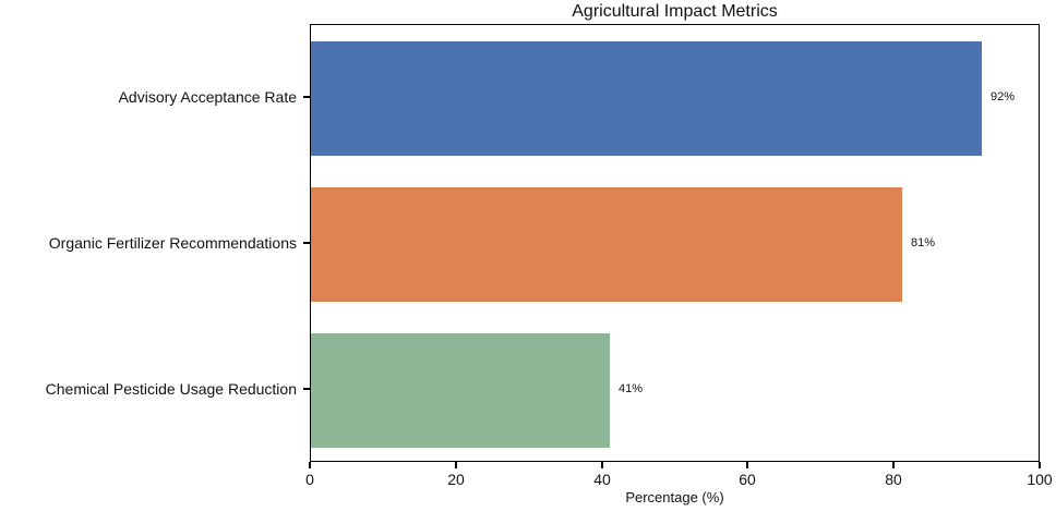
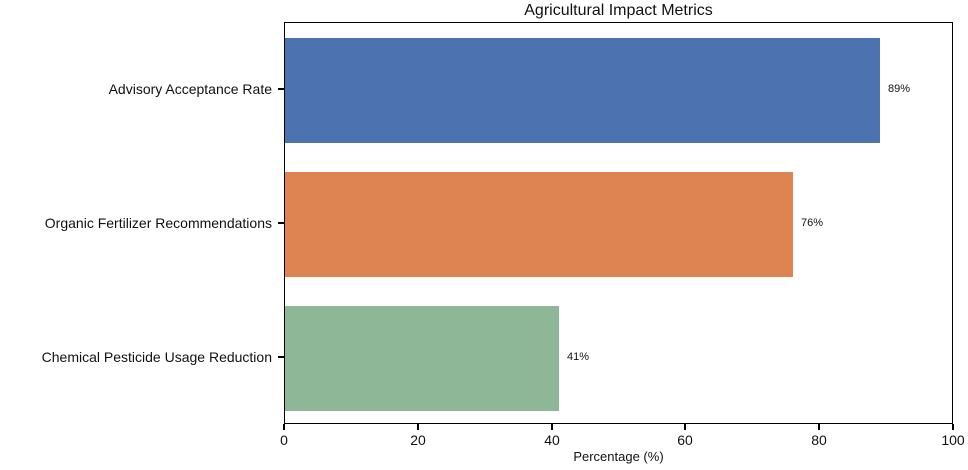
Advisory Acceptance Rate: 92% -> 89%
Organic Fertilizer Recommendations: 81% -> 76%
